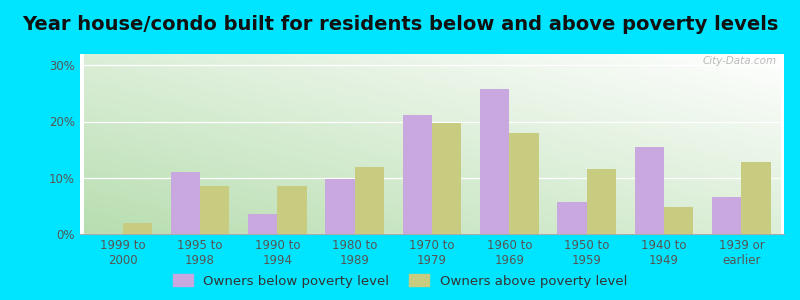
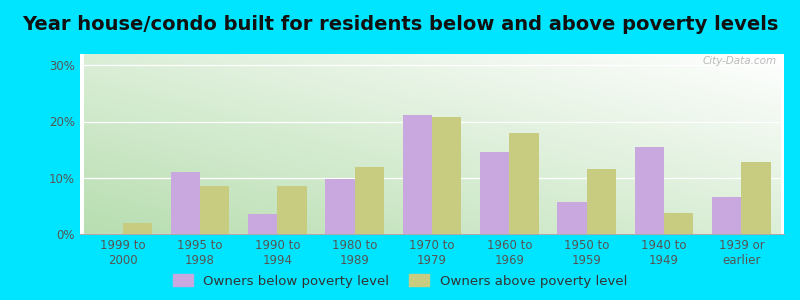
Owners above poverty level/1970 to 1979: 19.8% -> 20.8%
Owners below poverty level/1960 to 1969: 25.8% -> 14.6%
Owners above poverty level/1940 to 1949: 4.8% -> 3.8%
